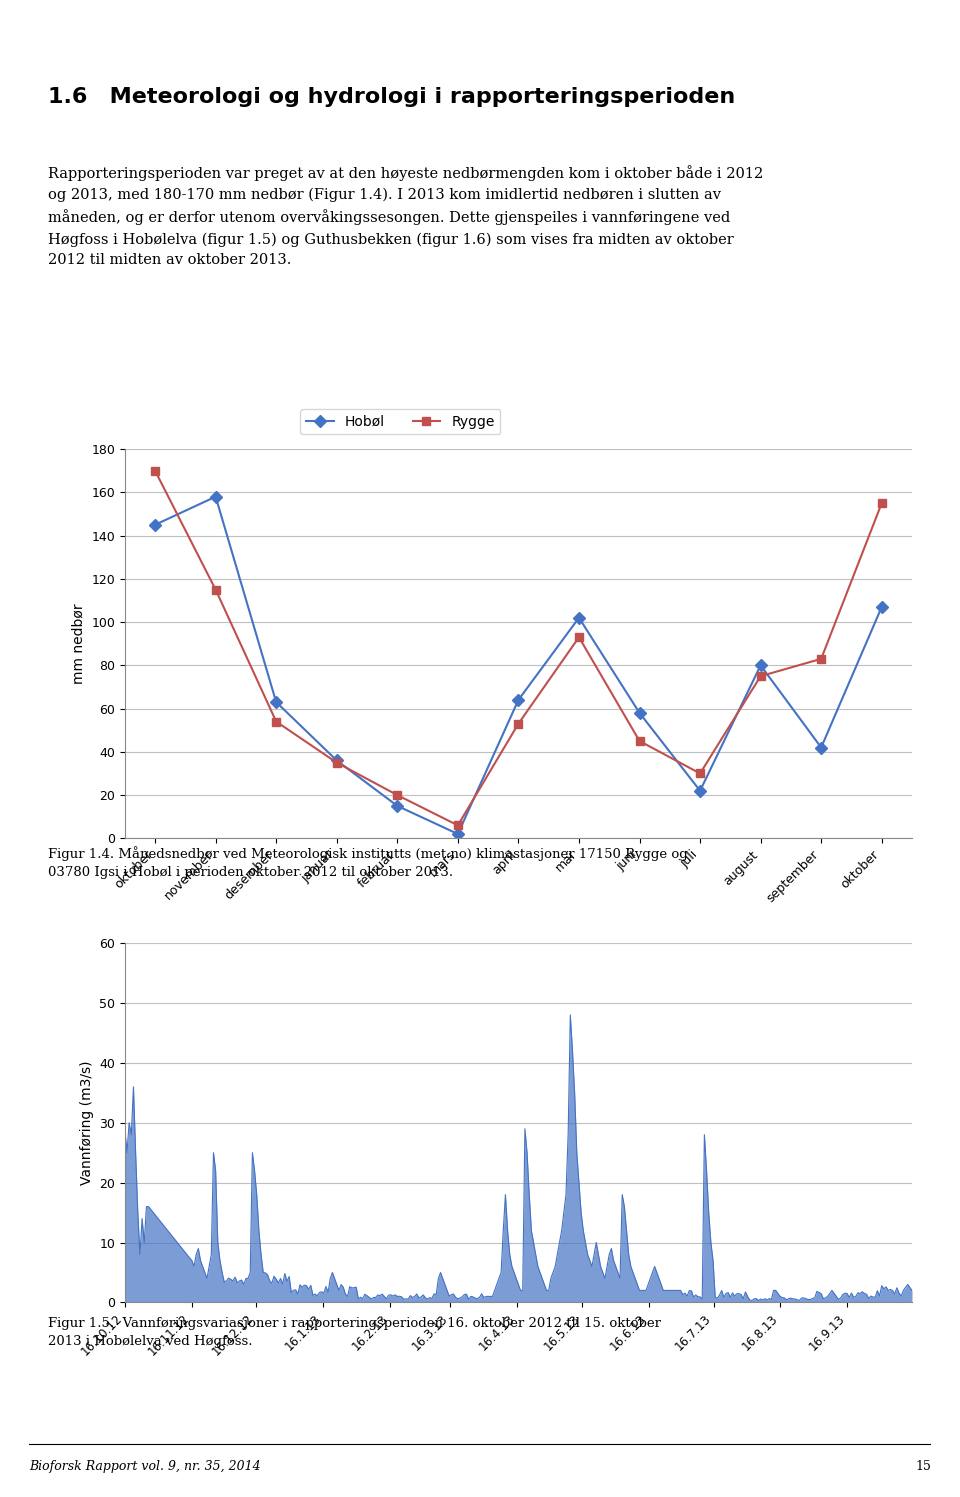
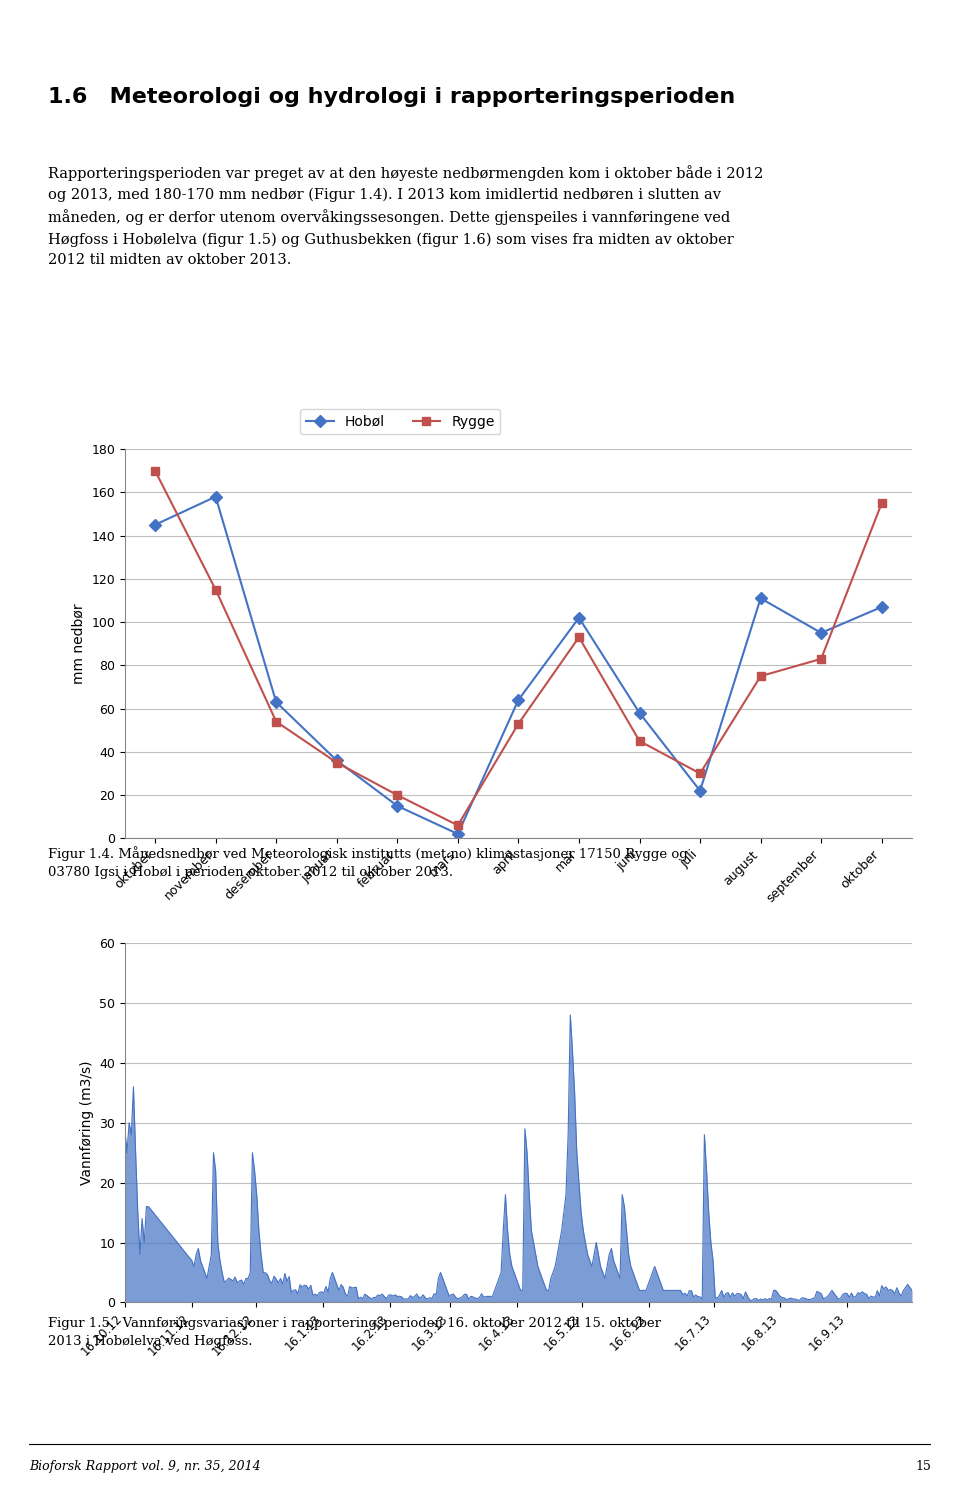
Hobøl/august: 80 -> 111
Hobøl/september: 42 -> 95
